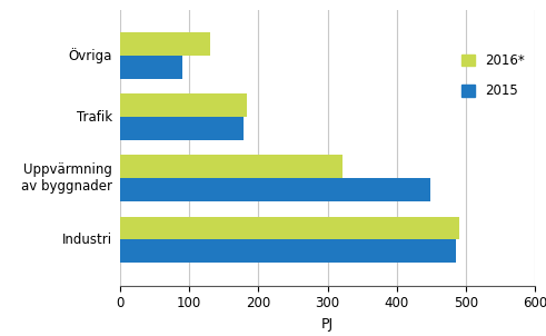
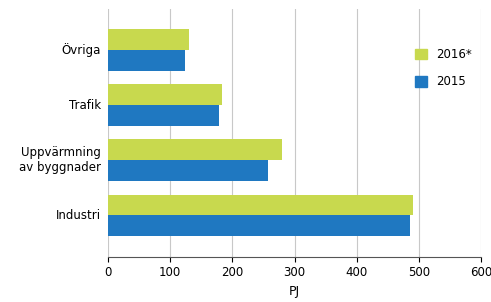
2015/Övriga: 90 -> 123
2016*/Uppvärmning av byggnader: 322 -> 280
2015/Uppvärmning av byggnader: 448 -> 258
